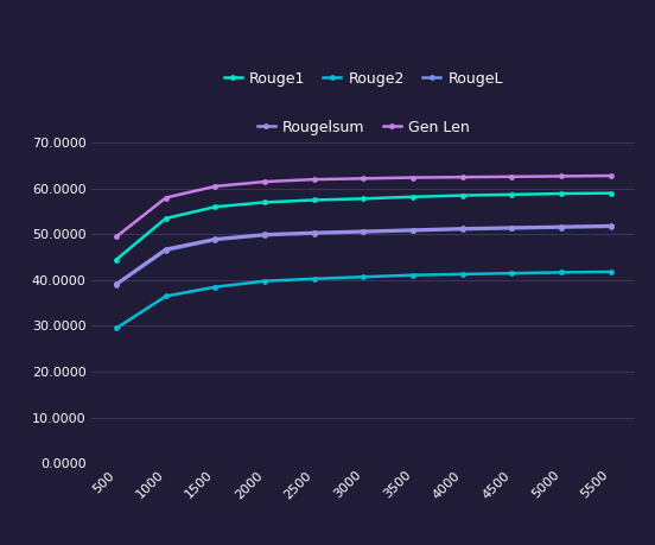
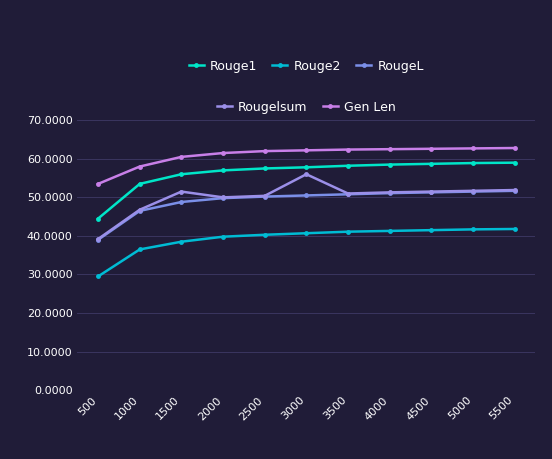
Gen Len/500: 49.5 -> 53.5
Rougelsum/1500: 49.0 -> 51.5
Rougelsum/3000: 50.7 -> 56.0
